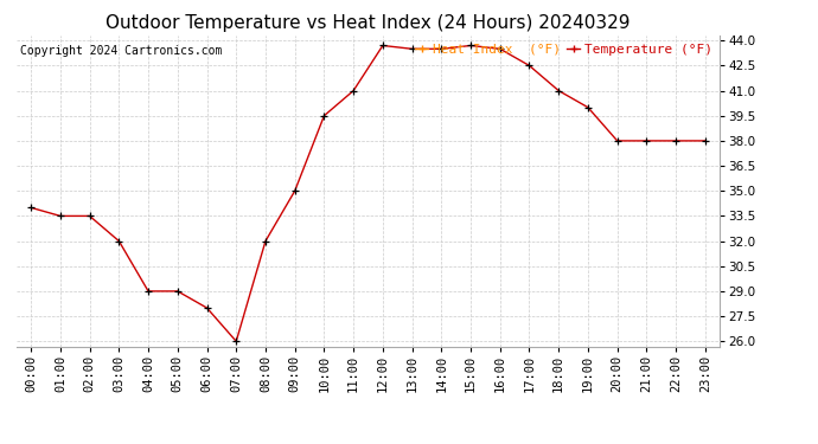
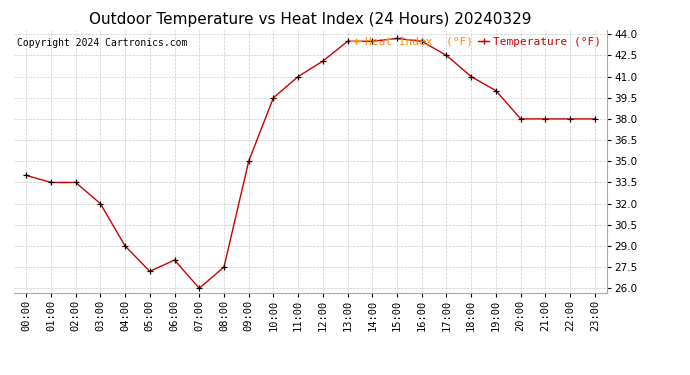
05:00: 29.0 -> 27.2
08:00: 32.0 -> 27.5
12:00: 43.7 -> 42.1
